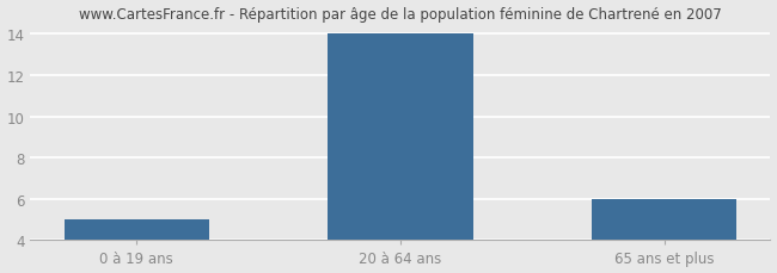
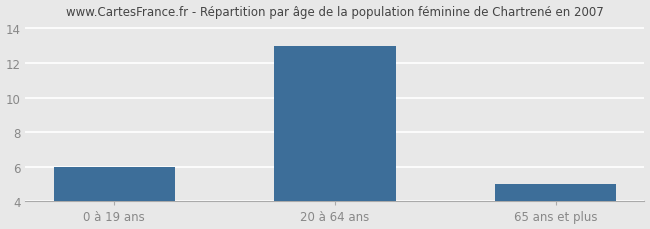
0 à 19 ans: 5 -> 6
20 à 64 ans: 14 -> 13
65 ans et plus: 6 -> 5
